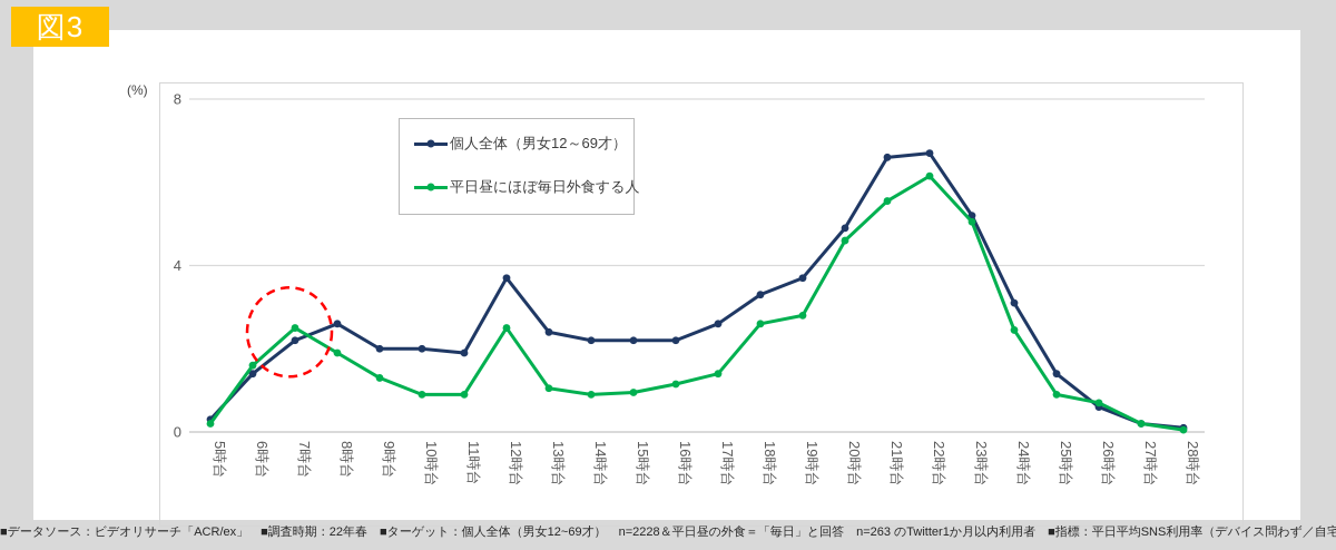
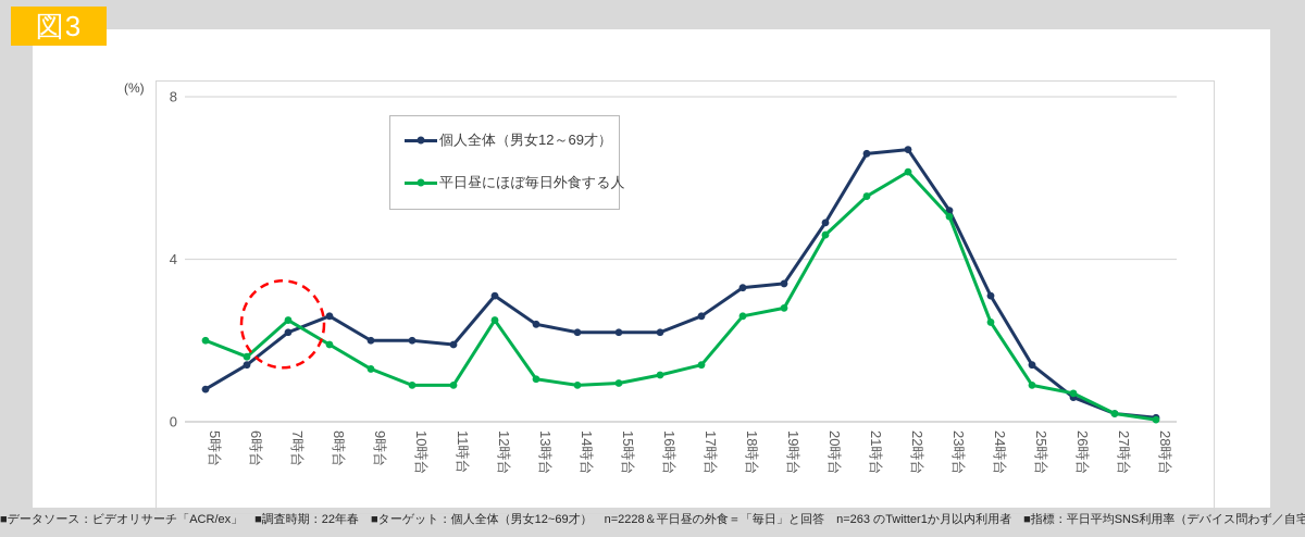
個人全体（男女12～69才）/5時台: 0.3 -> 0.8
平日昼にほぼ毎日外食する人/5時台: 0.2 -> 2.0
個人全体（男女12～69才）/12時台: 3.7 -> 3.1
個人全体（男女12～69才）/19時台: 3.7 -> 3.4
